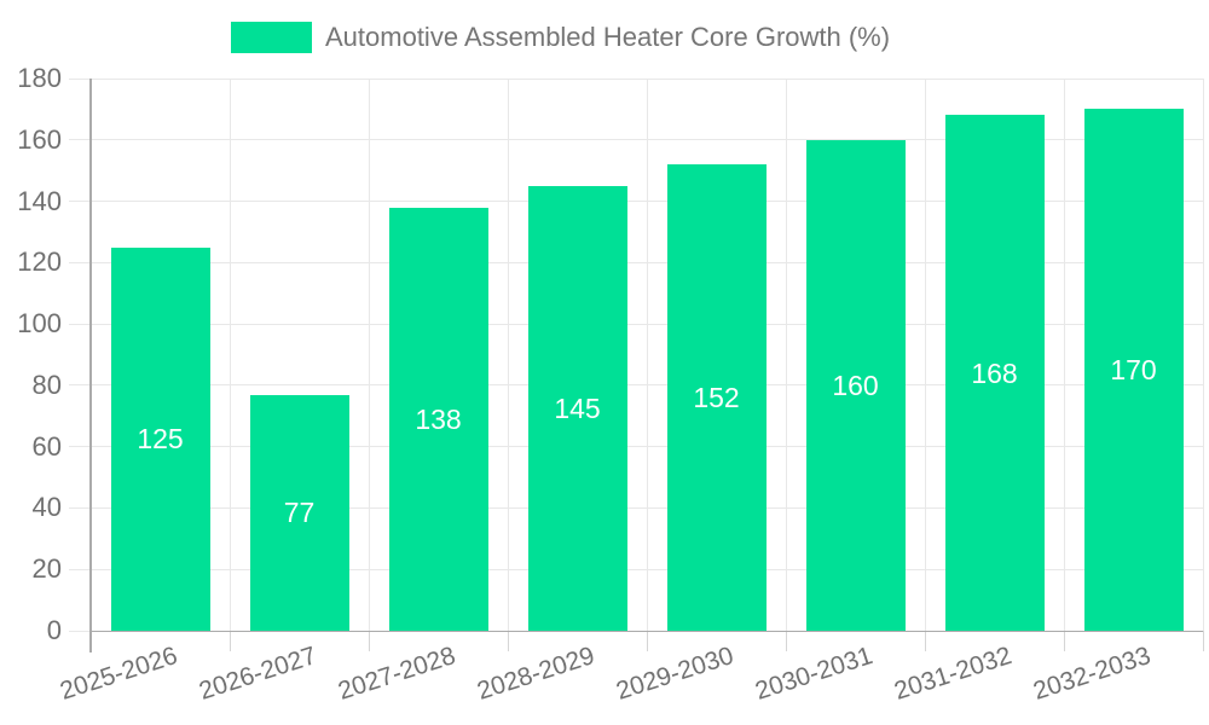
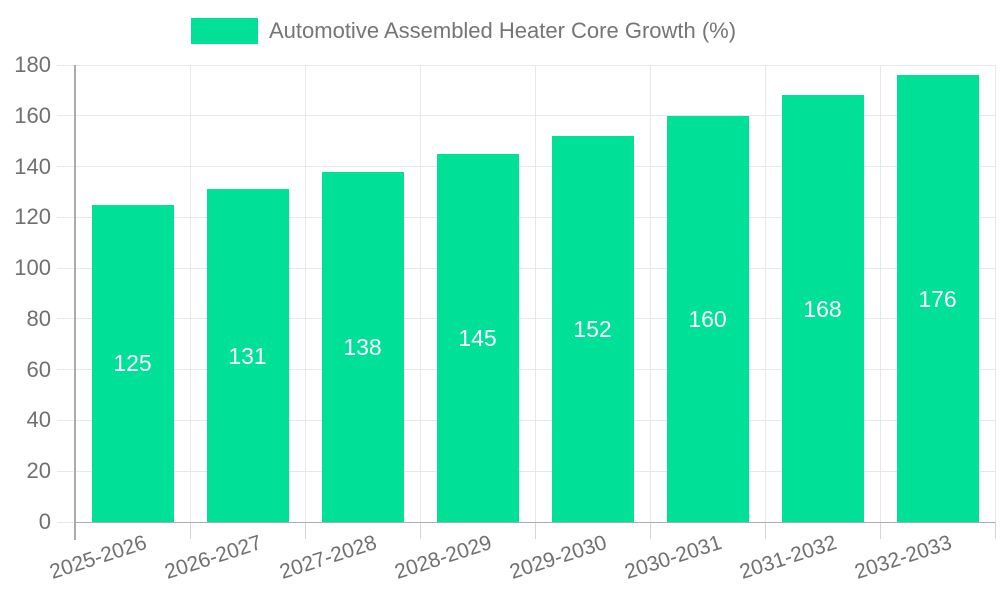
2026-2027: 77 -> 131
2032-2033: 170 -> 176
